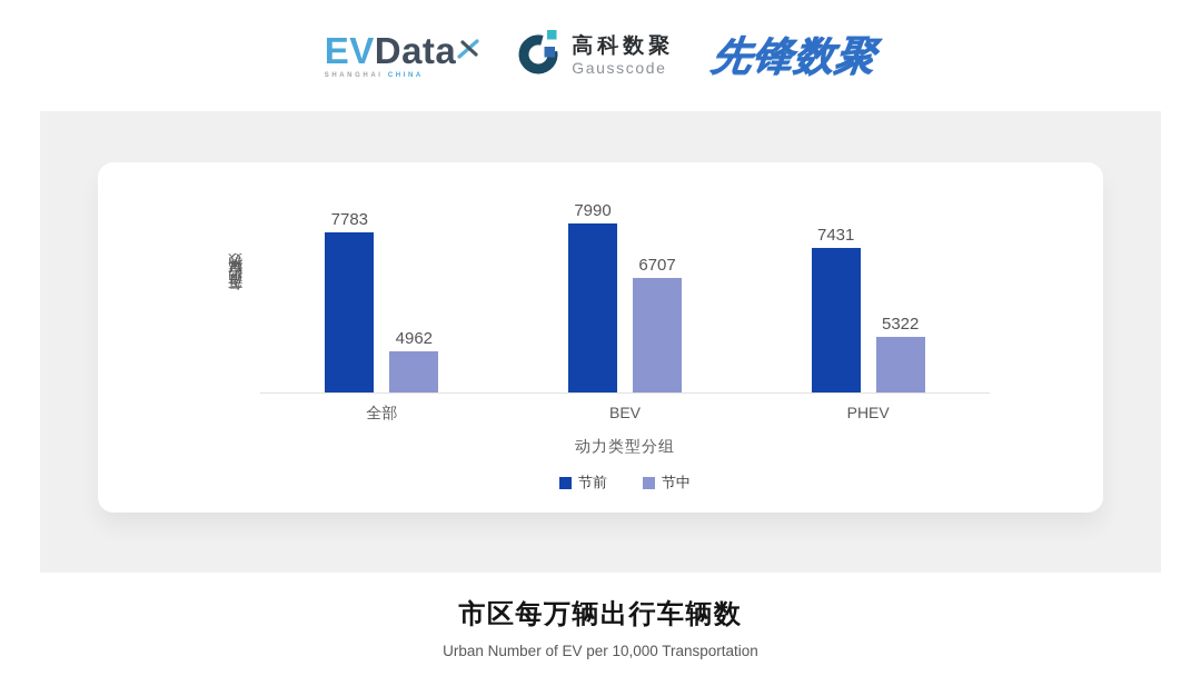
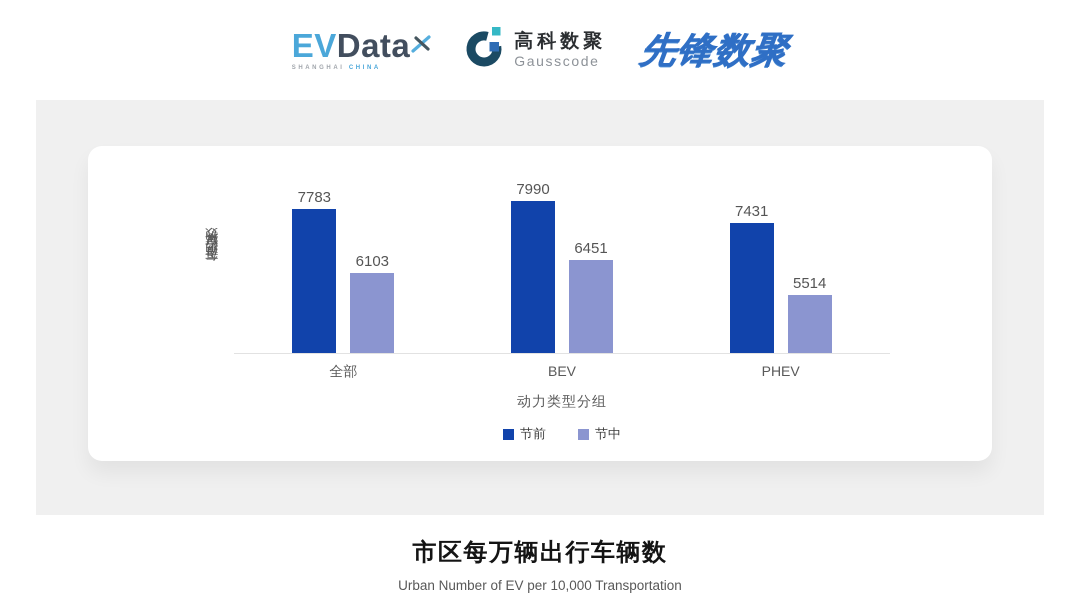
节中/全部: 4962 -> 6103
节中/BEV: 6707 -> 6451
节中/PHEV: 5322 -> 5514
